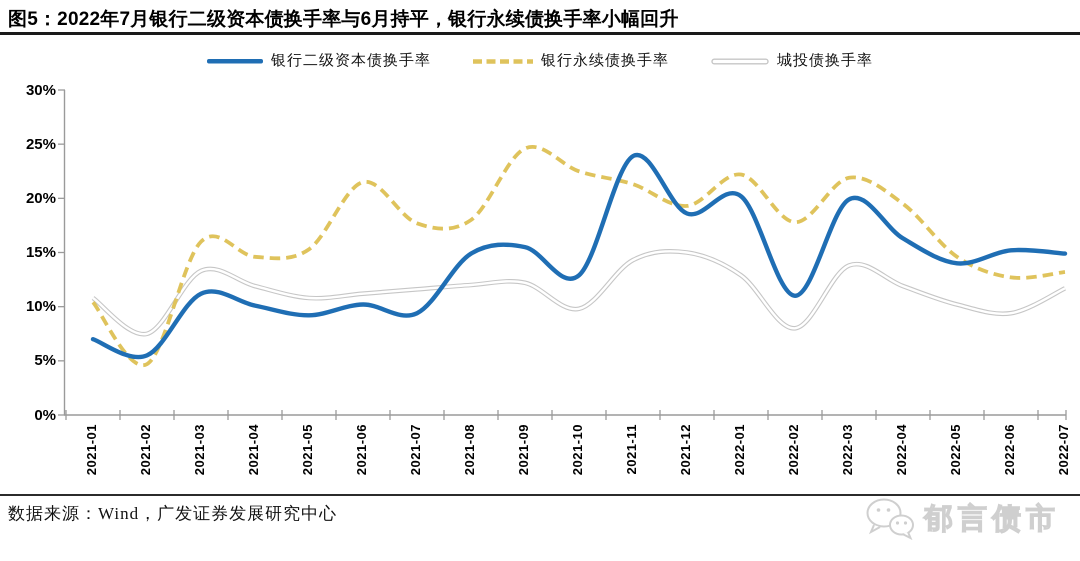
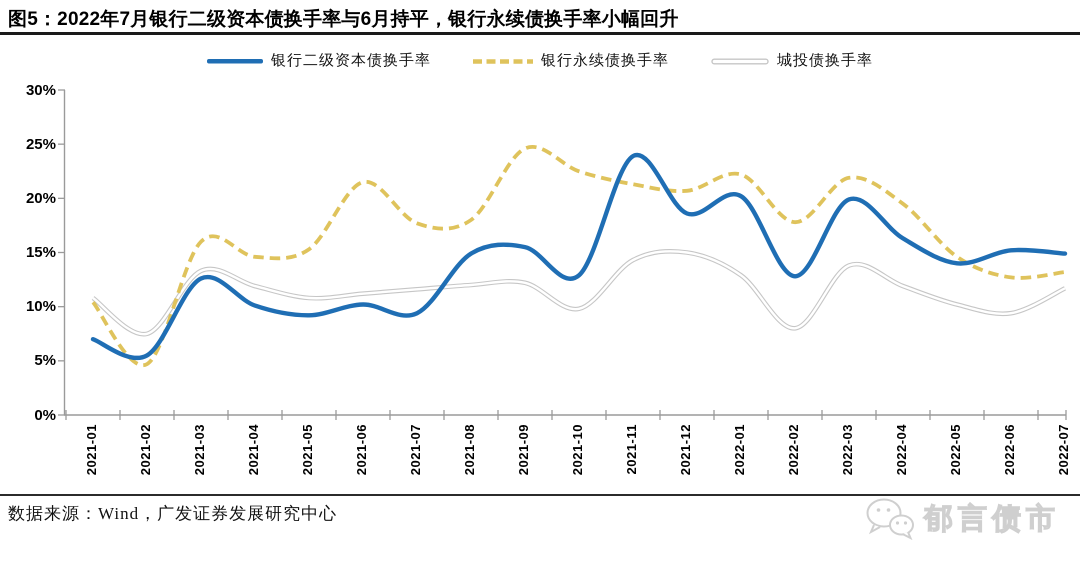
银行二级资本债换手率/2021-03: 11.2% -> 12.6%
银行永续债换手率/2021-12: 19.3% -> 20.7%
银行二级资本债换手率/2022-02: 11.0% -> 12.8%
